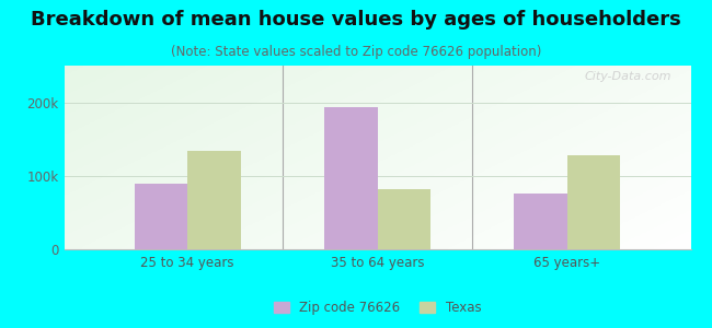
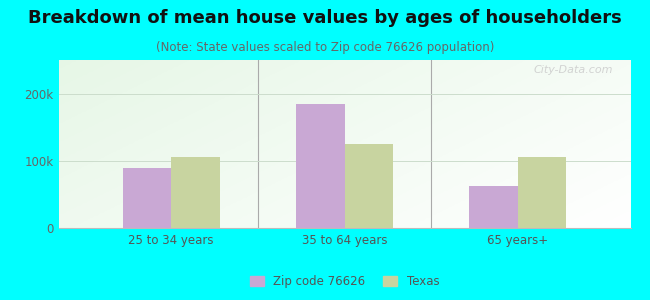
Texas/25 to 34 years: 134k -> 105k
Zip code 76626/35 to 64 years: 194k -> 185k
Texas/35 to 64 years: 82k -> 125k
Zip code 76626/65 years+: 76k -> 62k
Texas/65 years+: 128k -> 105k
